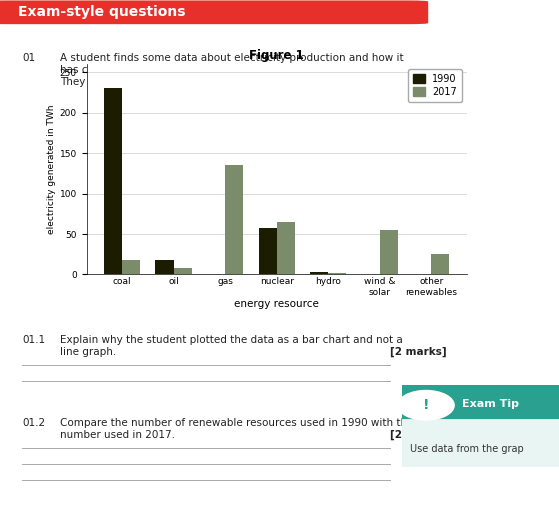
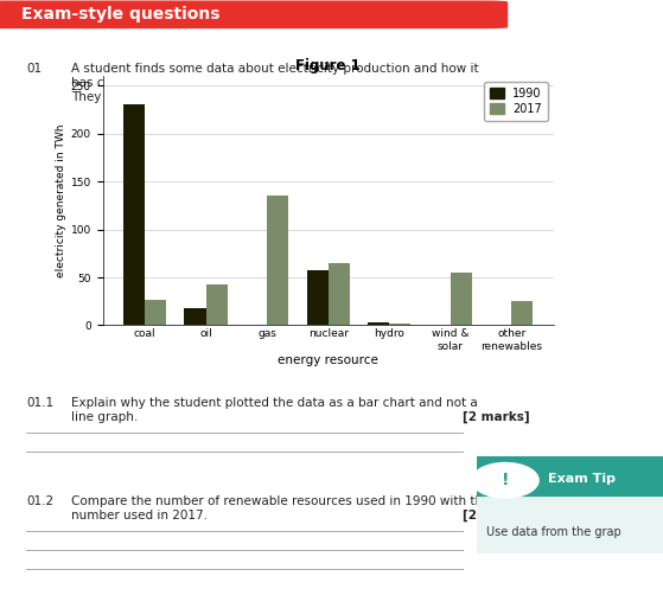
2017/coal: 18 -> 26
2017/oil: 8 -> 42
